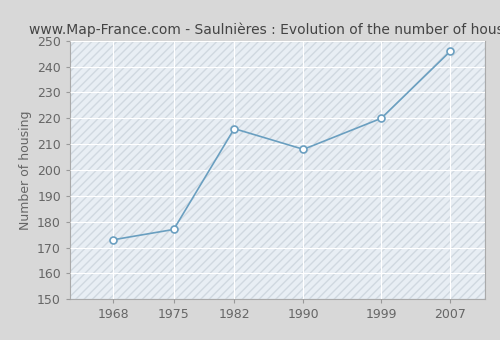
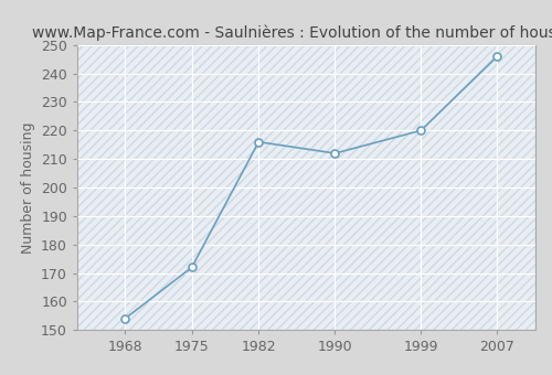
1968: 173 -> 154
1975: 177 -> 172
1990: 208 -> 212
